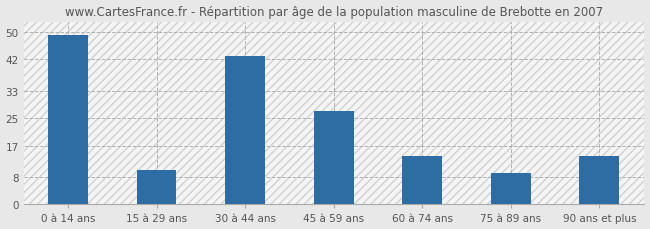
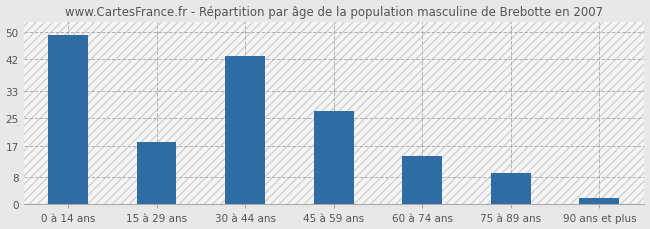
15 à 29 ans: 10 -> 18
90 ans et plus: 14 -> 2
